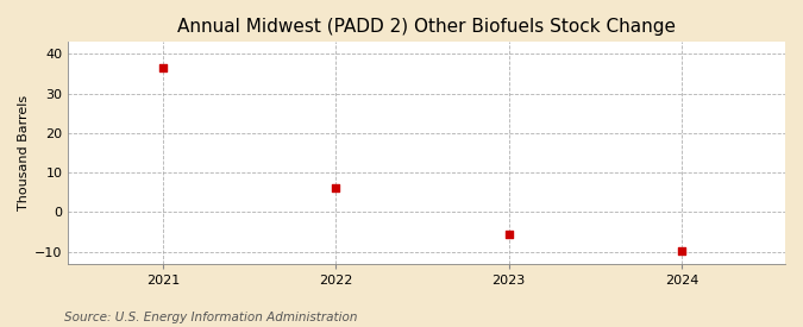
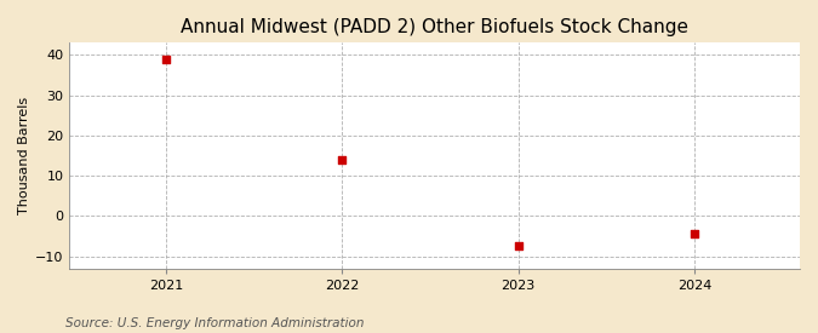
2021: 36.5 -> 39.0
2022: 6.1 -> 14.0
2023: -5.5 -> -7.5
2024: -9.8 -> -4.5
